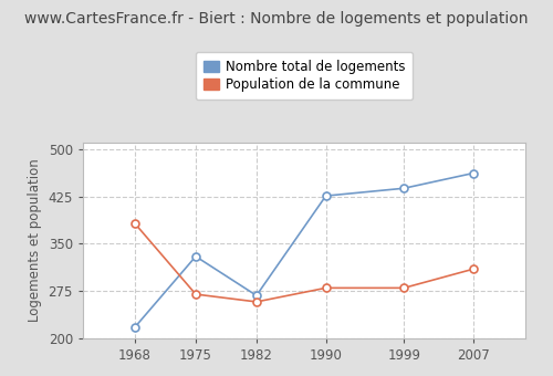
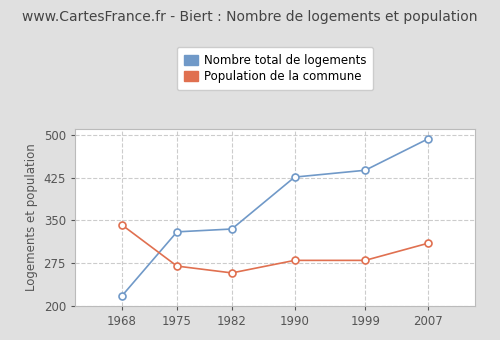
Population de la commune/1968: 382 -> 342
Nombre total de logements/1982: 268 -> 335
Nombre total de logements/2007: 462 -> 493
